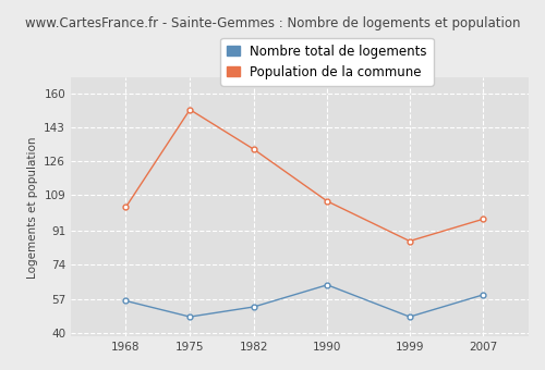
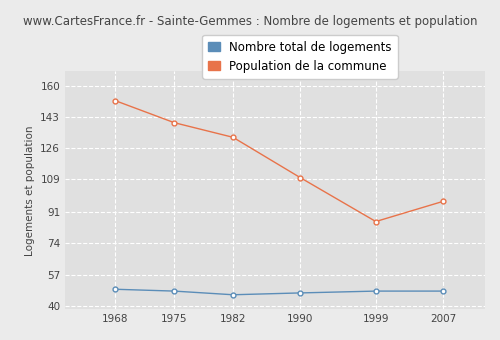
Nombre total de logements/1968: 56 -> 49
Population de la commune/1968: 103 -> 152
Population de la commune/1975: 152 -> 140
Nombre total de logements/1982: 53 -> 46
Nombre total de logements/1990: 64 -> 47
Population de la commune/1990: 106 -> 110
Nombre total de logements/2007: 59 -> 48
